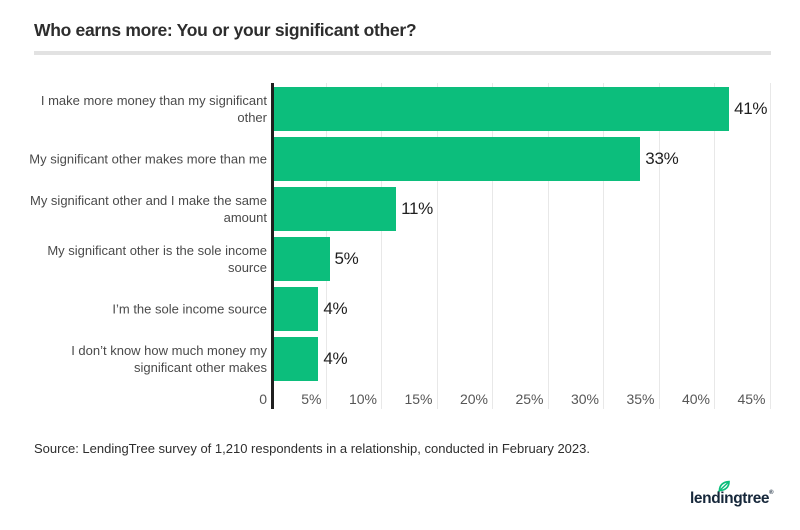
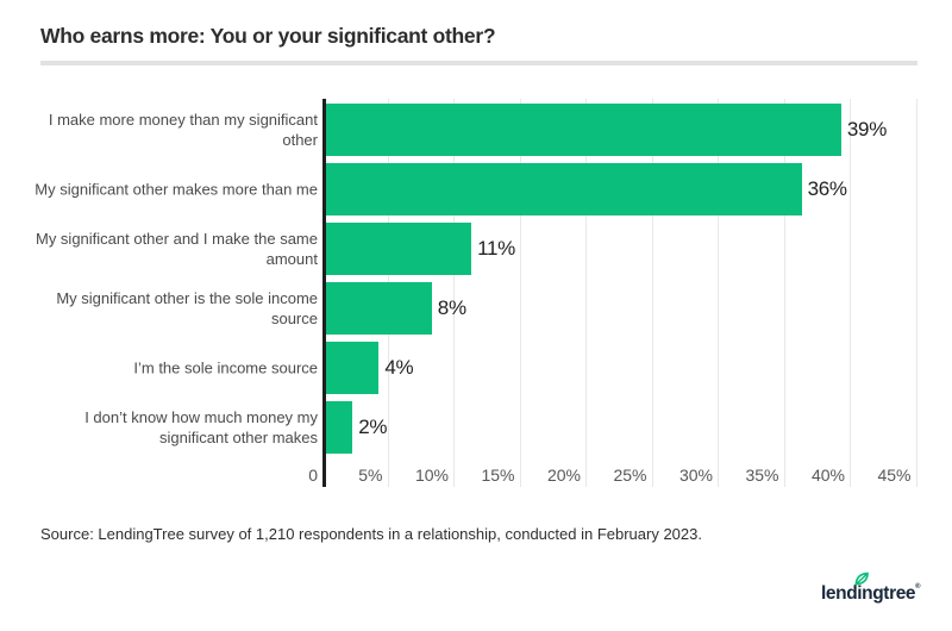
I make more money than my significant other: 41% -> 39%
My significant other makes more than me: 33% -> 36%
My significant other is the sole income source: 5% -> 8%
I don’t know how much money my significant other makes: 4% -> 2%
